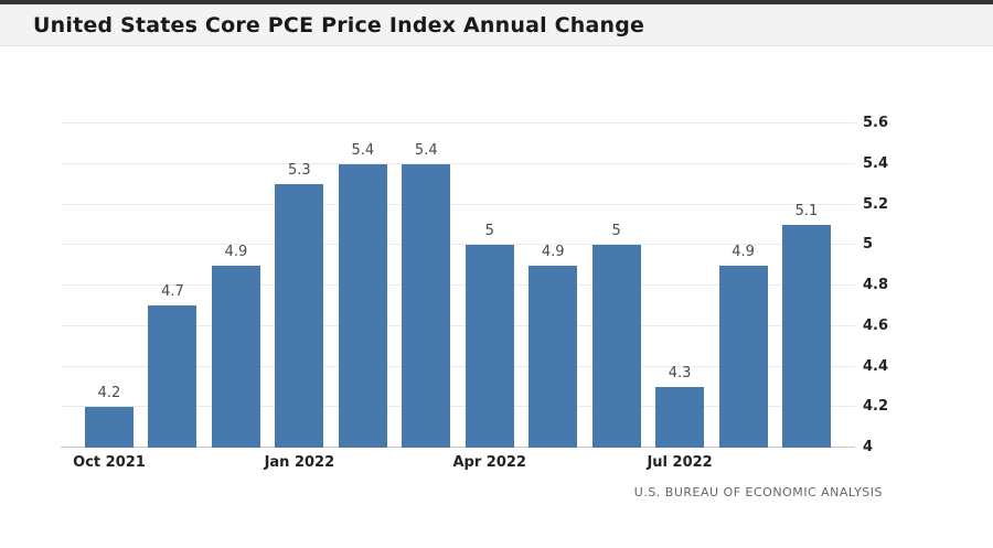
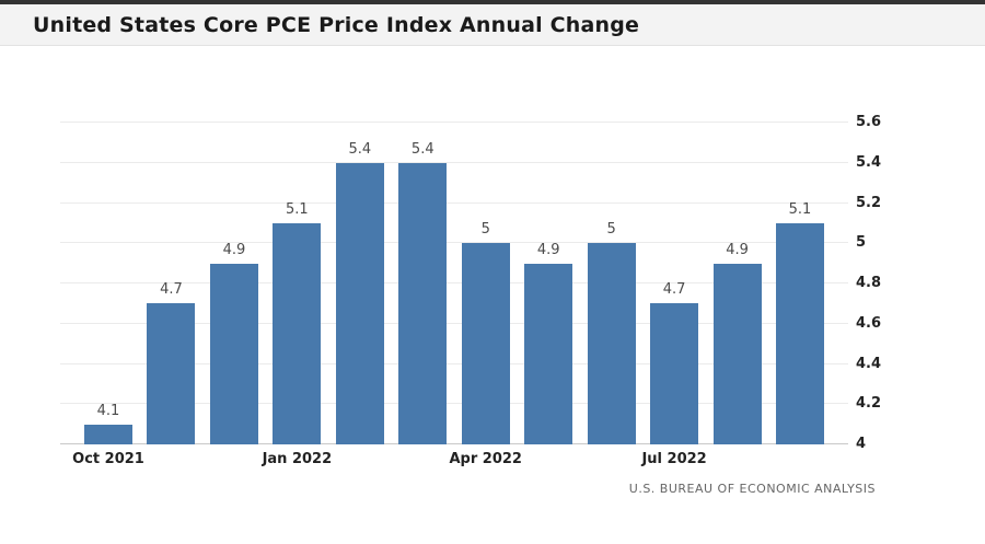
Oct 2021: 4.2 -> 4.1
Jan 2022: 5.3 -> 5.1
Jul 2022: 4.3 -> 4.7
